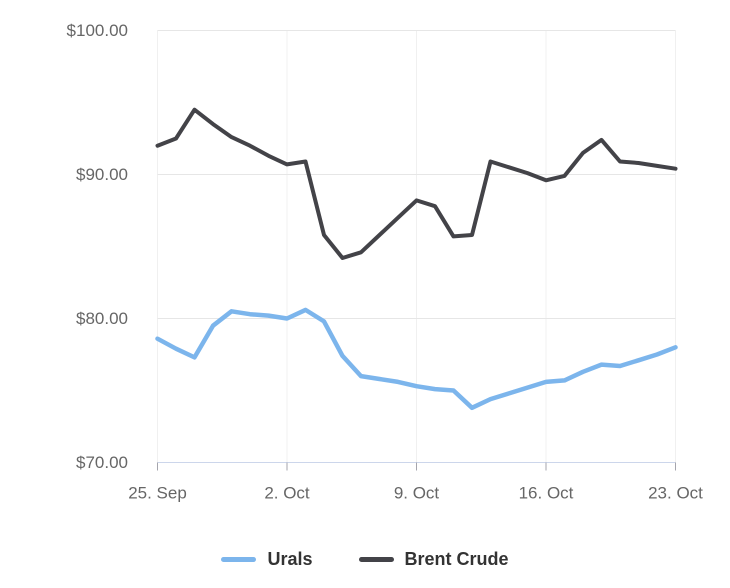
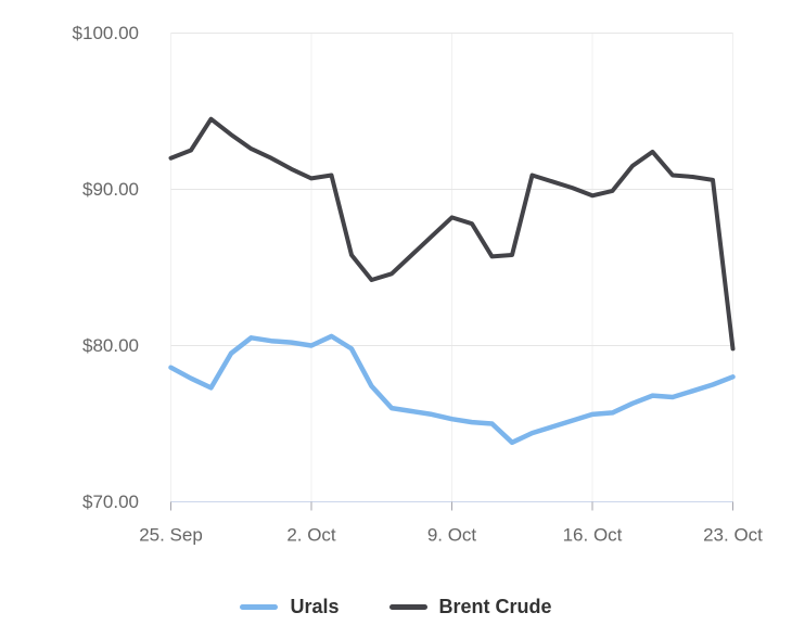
Brent Crude/23. Oct: $90.4 -> $79.8
